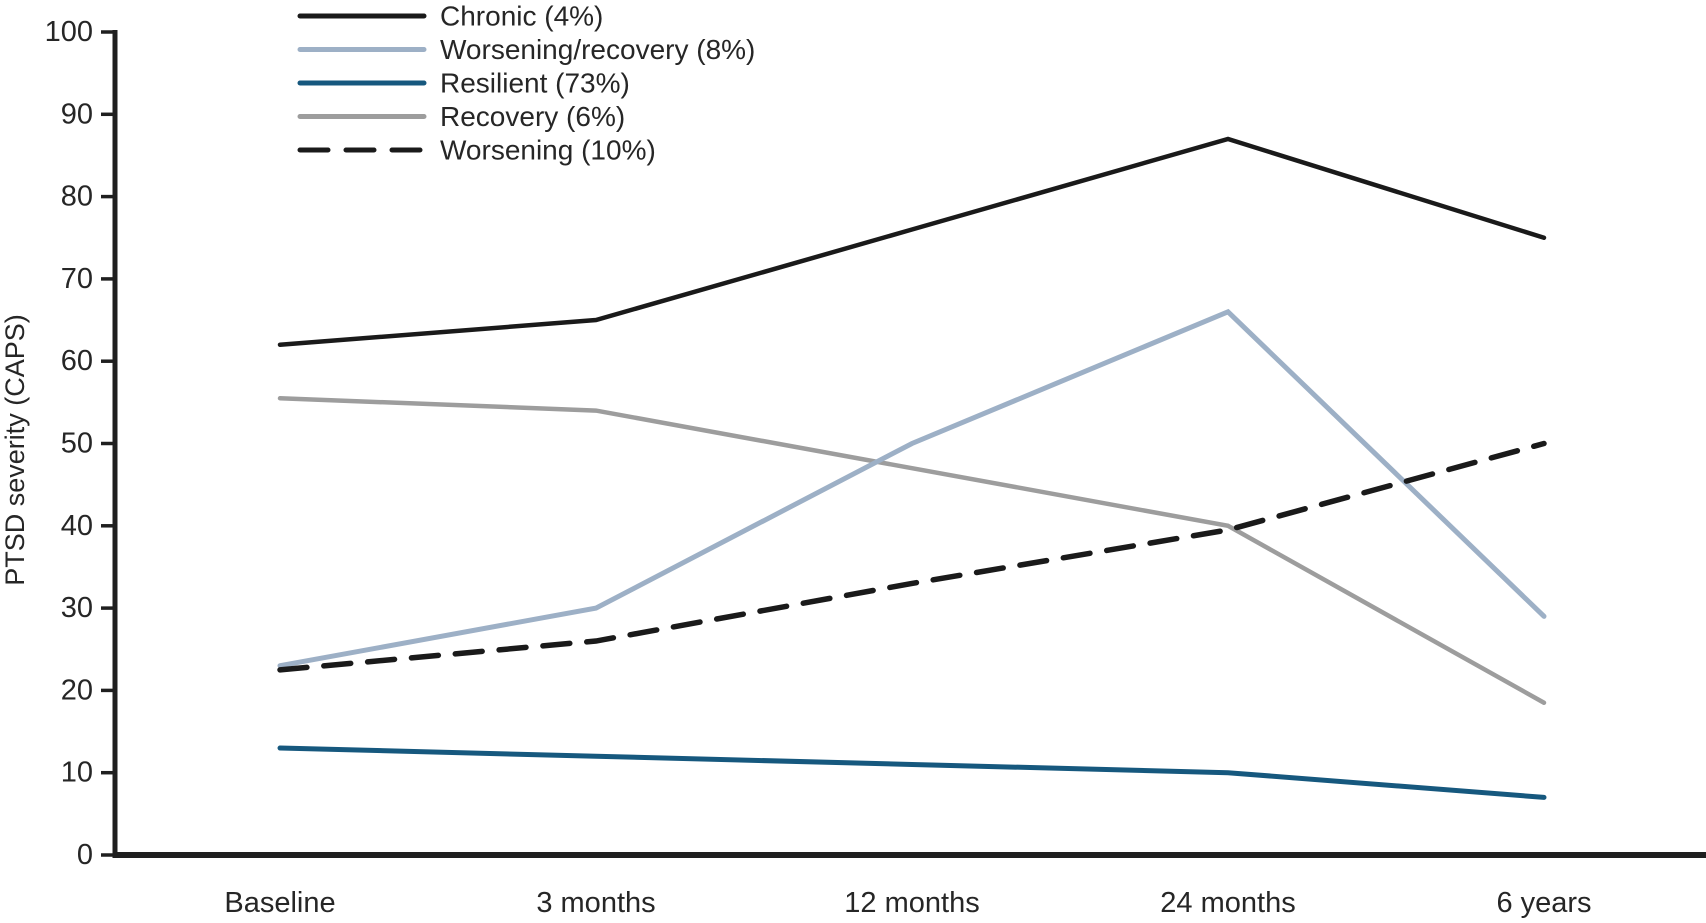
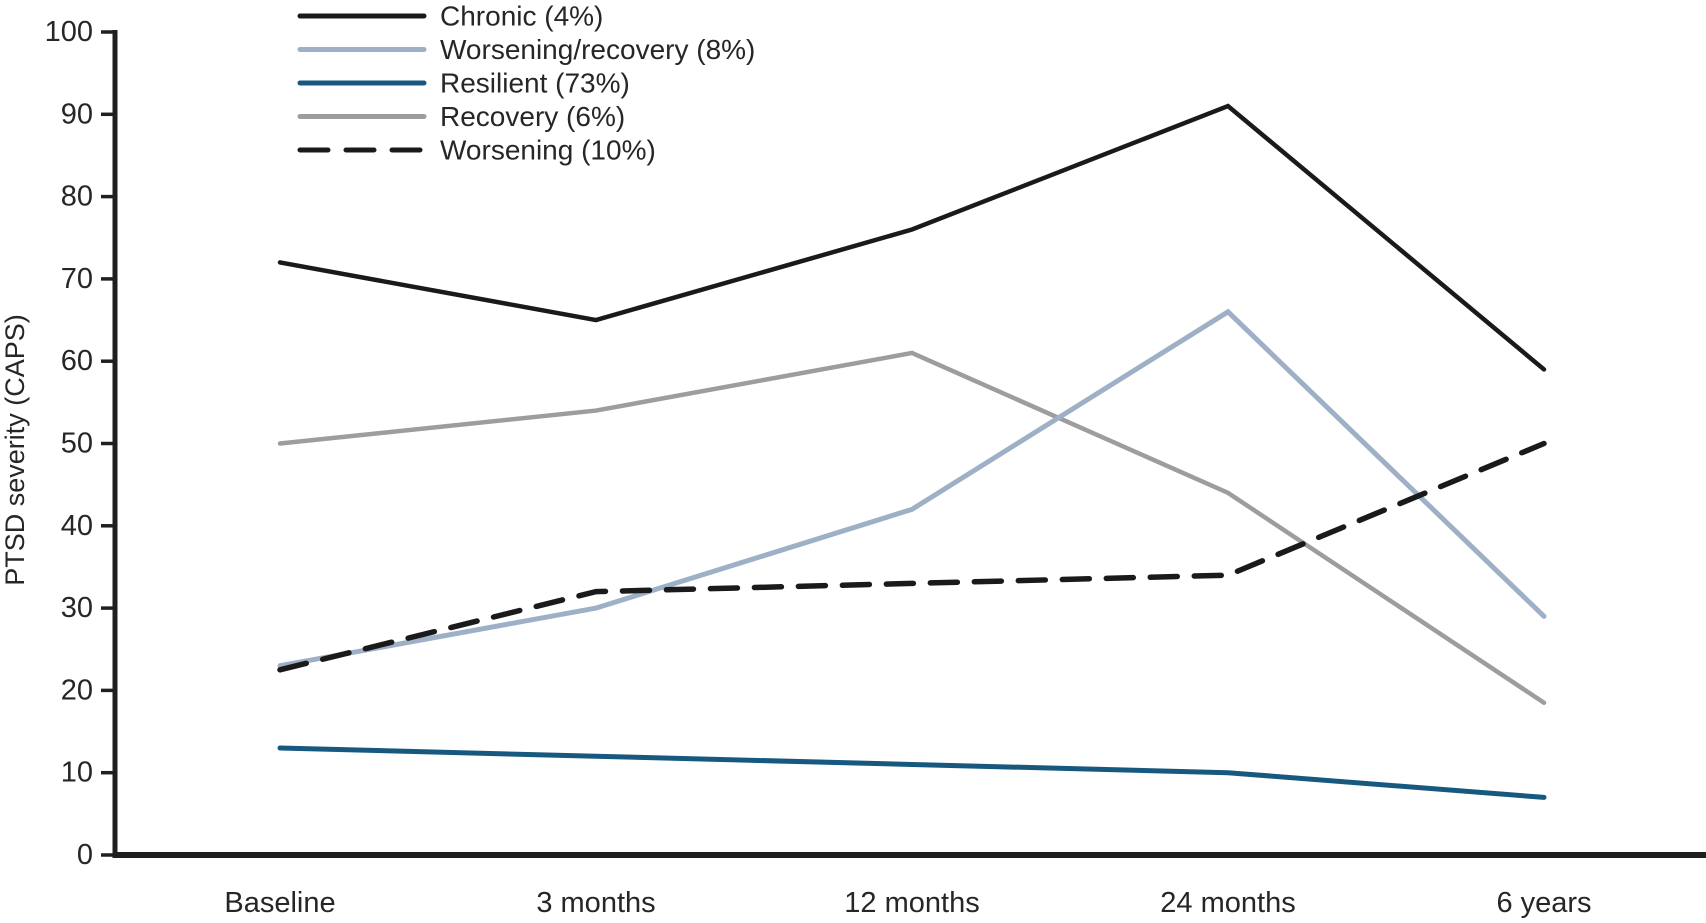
Chronic (4%)/Baseline: 62 -> 72
Recovery (6%)/Baseline: 56 -> 50
Worsening (10%)/3 months: 26 -> 32
Worsening/recovery (8%)/12 months: 50 -> 42
Recovery (6%)/12 months: 47 -> 61
Chronic (4%)/24 months: 87 -> 91
Recovery (6%)/24 months: 40 -> 44
Worsening (10%)/24 months: 40 -> 34
Chronic (4%)/6 years: 75 -> 59
